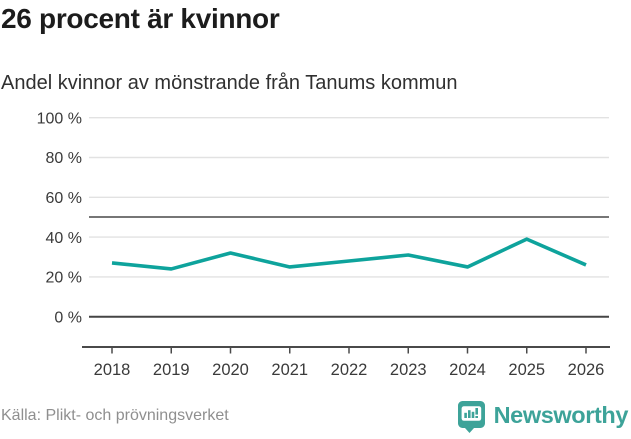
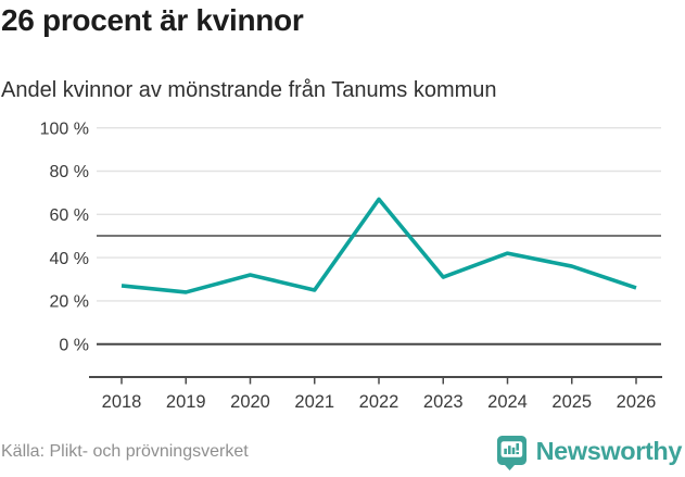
2022: 28% -> 67%
2024: 25% -> 42%
2025: 39% -> 36%
